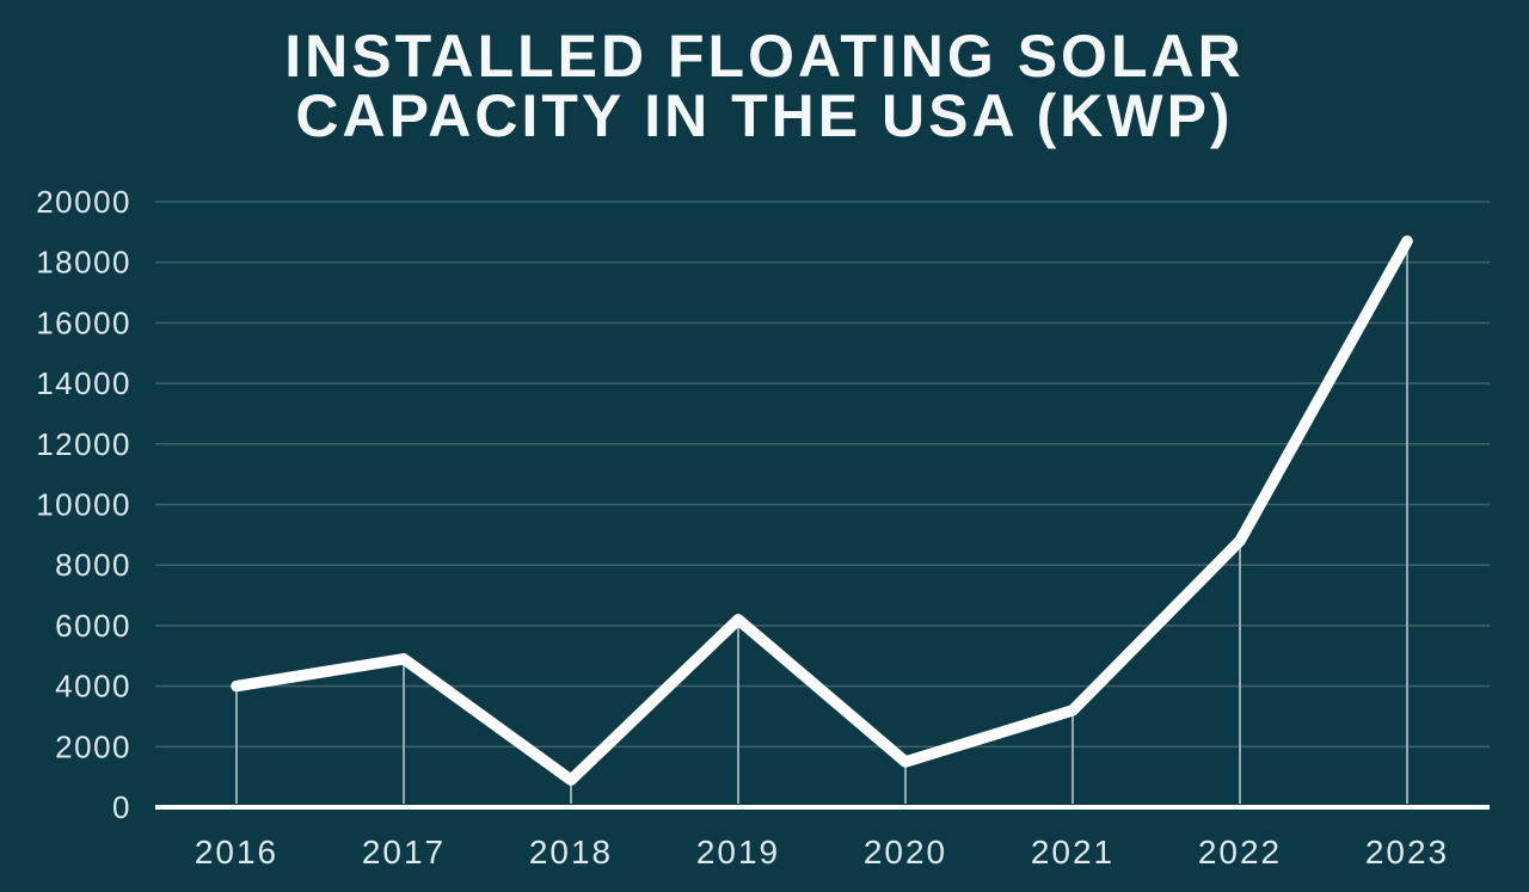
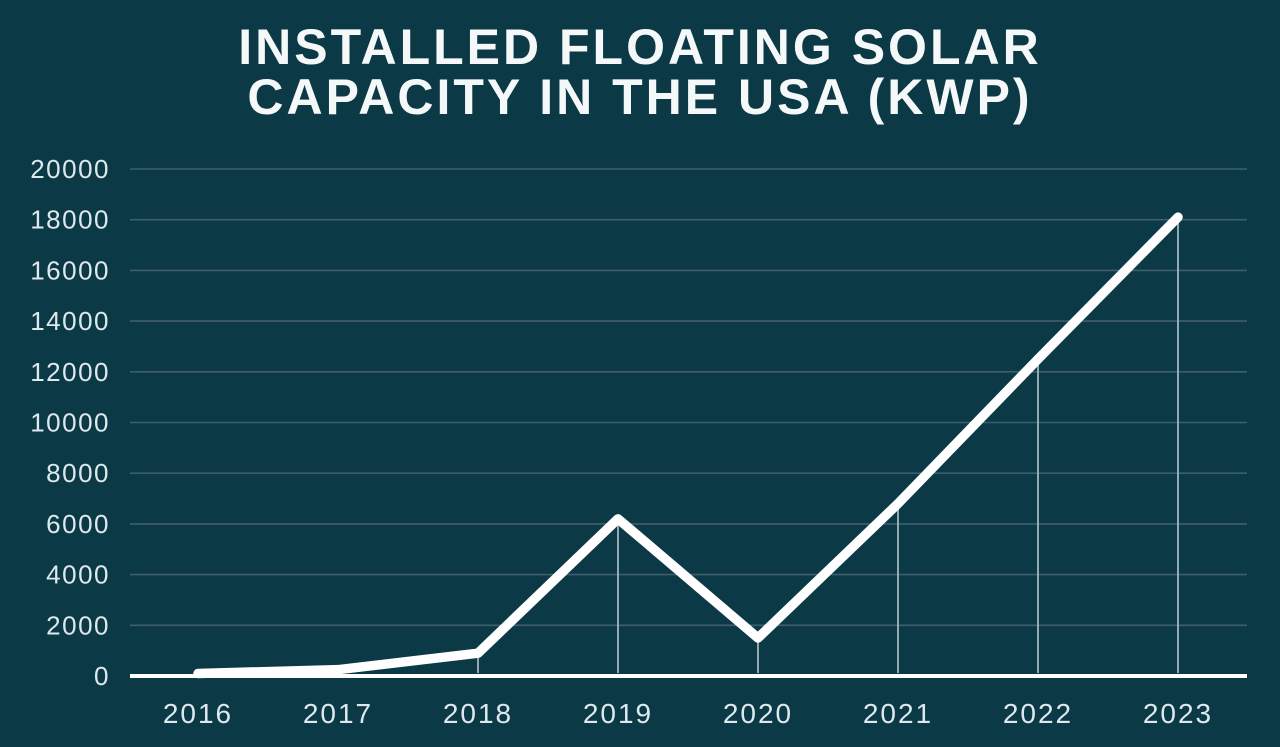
2016: 4000 -> 100
2017: 4900 -> 200
2021: 3200 -> 6800
2022: 8800 -> 12500
2023: 18700 -> 18100
